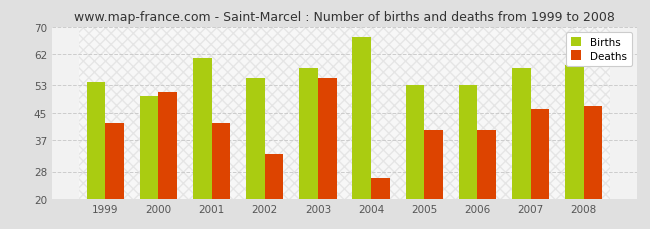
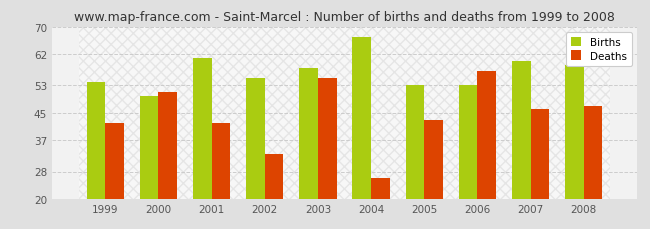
Deaths/2005: 40 -> 43
Deaths/2006: 40 -> 57
Births/2007: 58 -> 60
